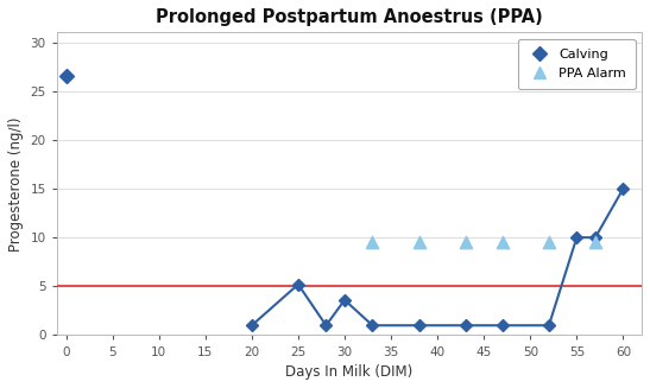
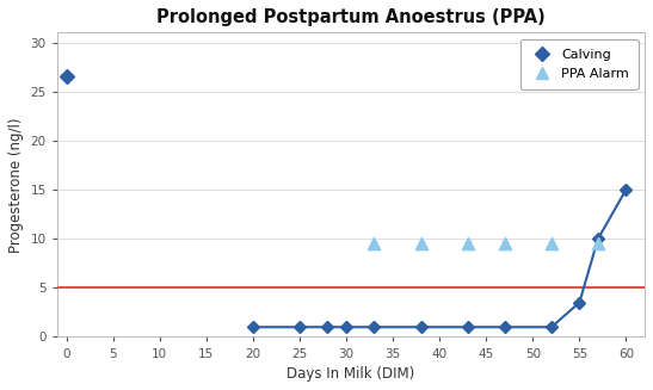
Calving/25: 5.2 -> 1.0
Calving/30: 3.6 -> 1.0
Calving/55: 10.0 -> 3.5
